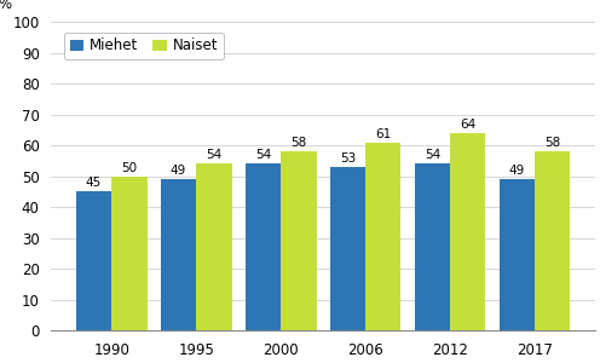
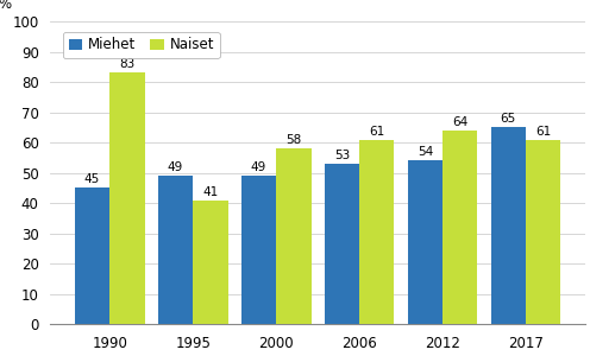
Naiset/1990: 50 -> 83
Naiset/1995: 54 -> 41
Miehet/2000: 54 -> 49
Miehet/2017: 49 -> 65
Naiset/2017: 58 -> 61
